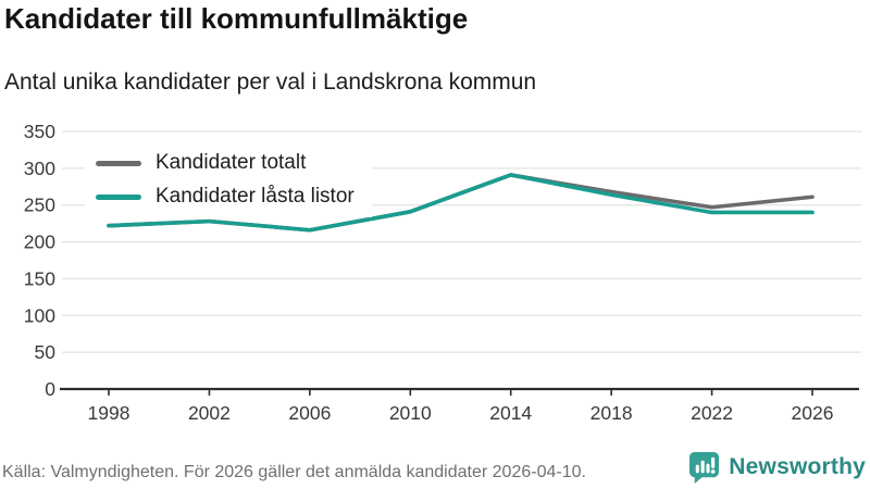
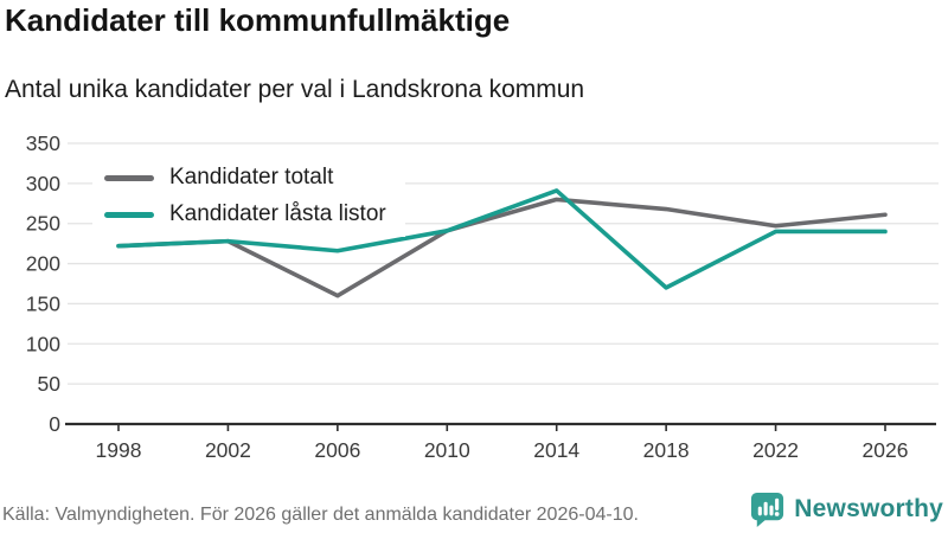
Kandidater totalt/2006: 220 -> 160
Kandidater totalt/2014: 290 -> 280
Kandidater låsta listor/2018: 260 -> 170
